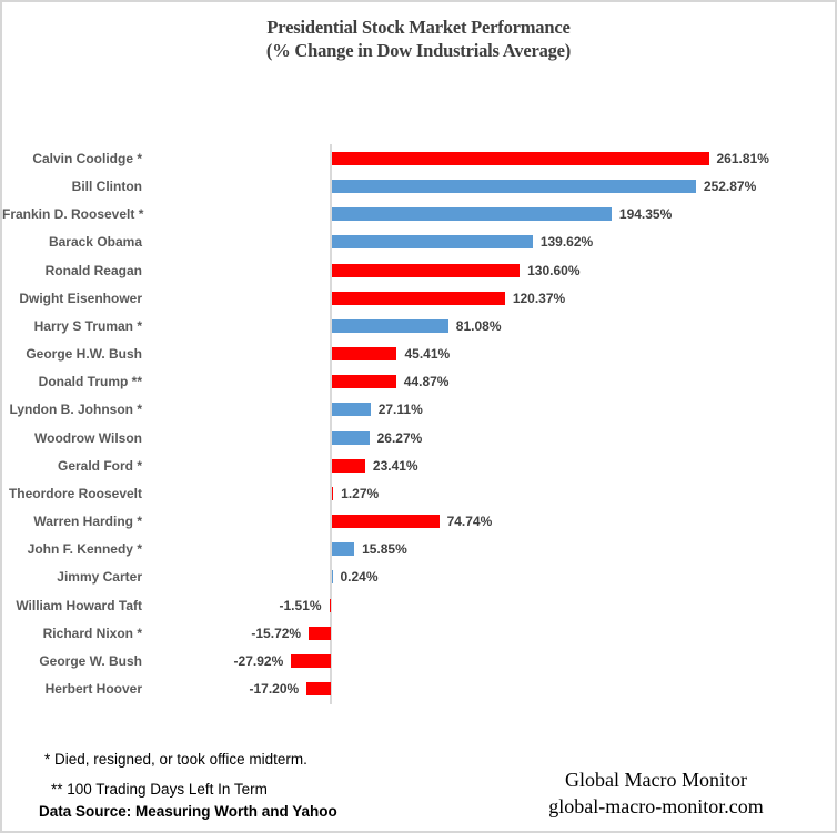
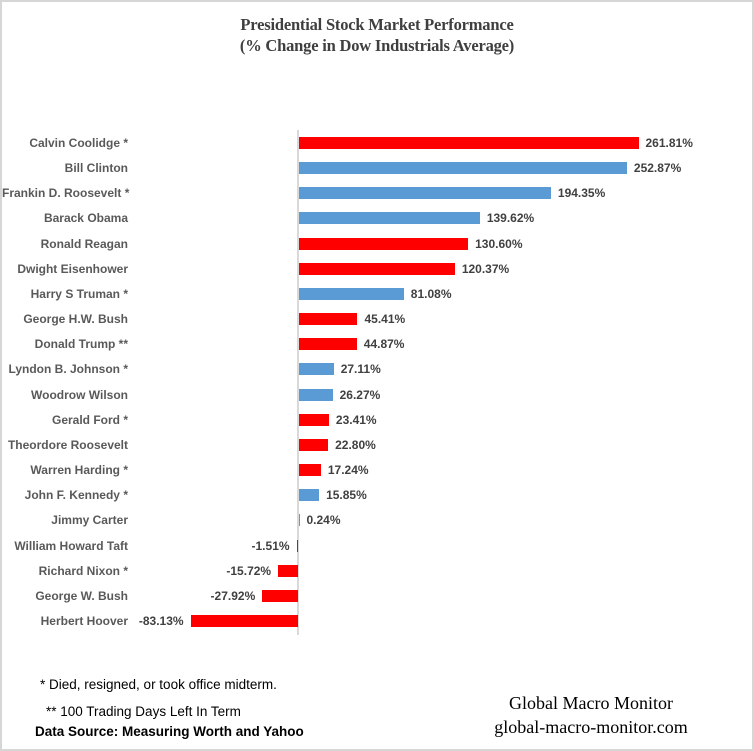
Theordore Roosevelt: 1.27% -> 22.80%
Warren Harding *: 74.74% -> 17.24%
Herbert Hoover: -17.20% -> -83.13%
